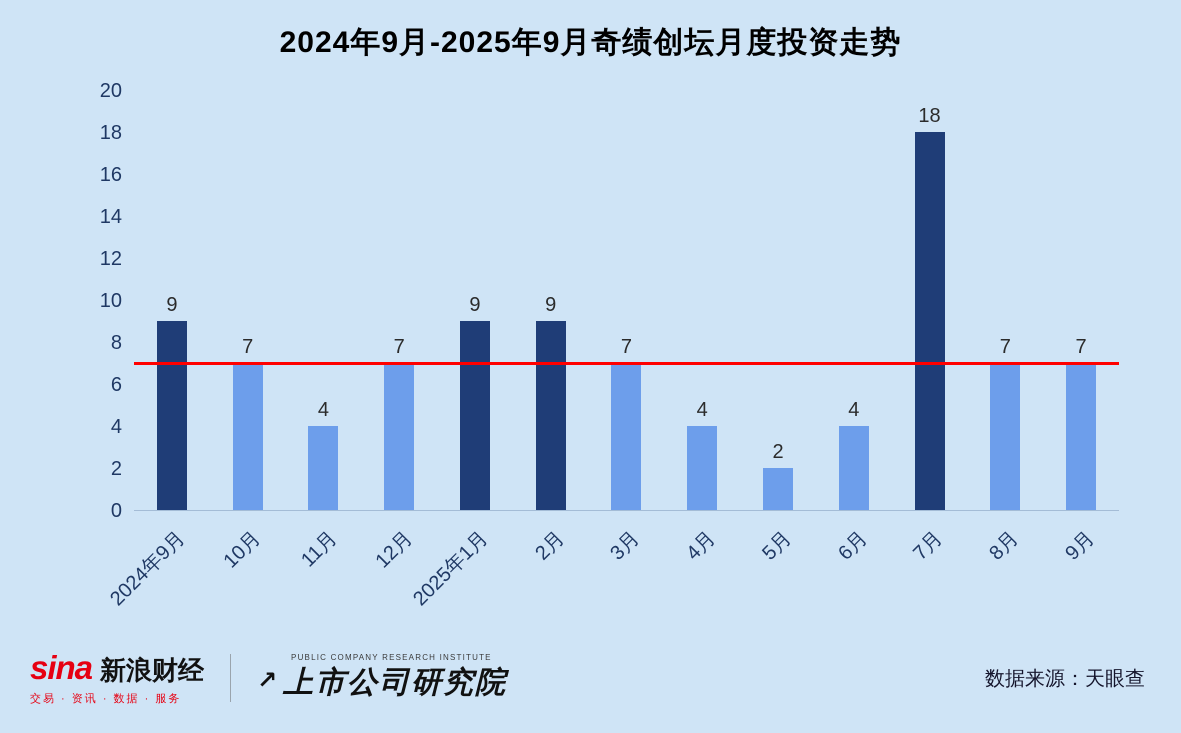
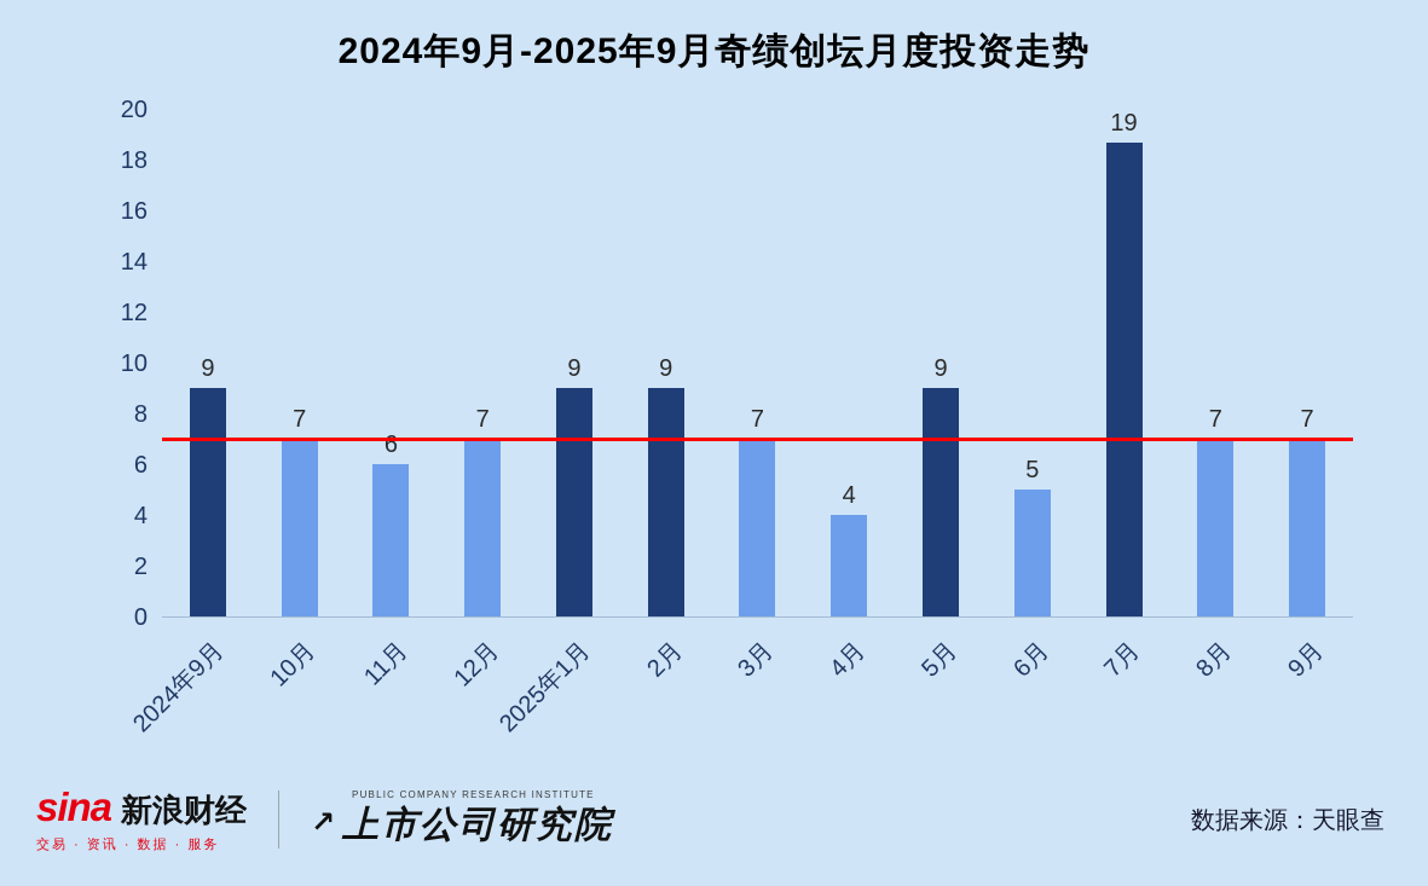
11月: 4 -> 6
5月: 2 -> 9
6月: 4 -> 5
7月: 18 -> 19
